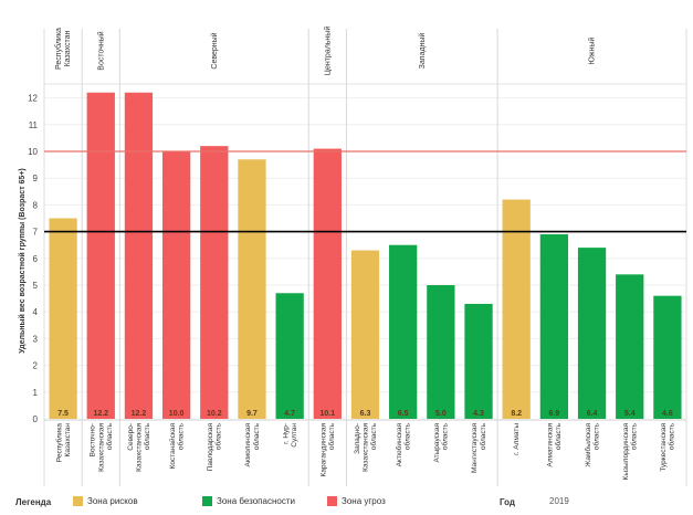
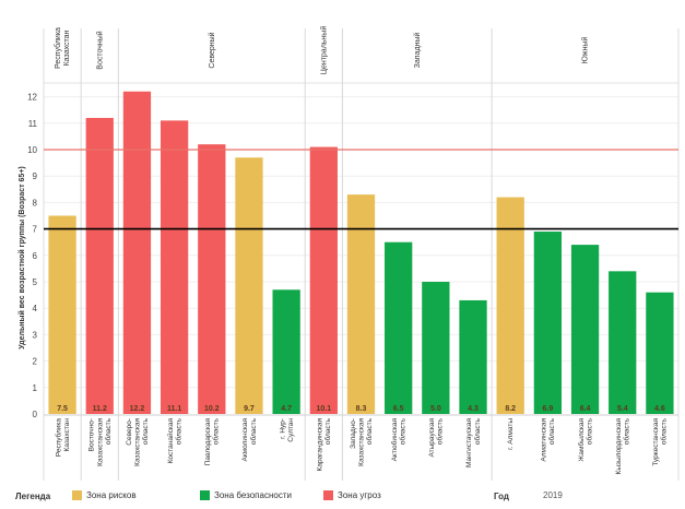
Восточно-Казахстанская область: 12.2 -> 11.2
Костанайская область: 10.0 -> 11.1
Западно-Казахстанская область: 6.3 -> 8.3
